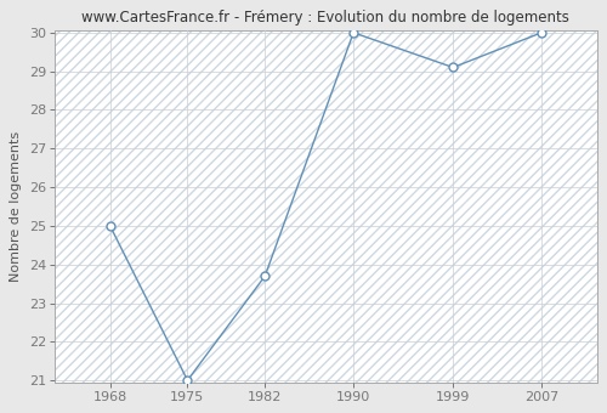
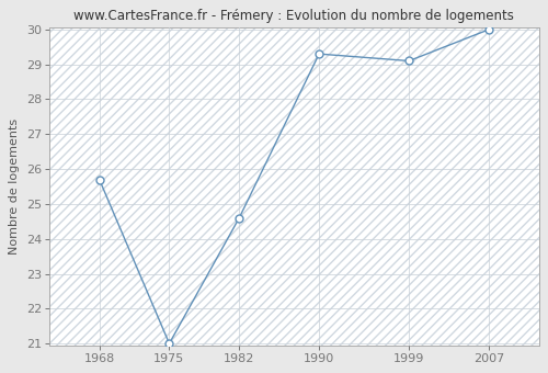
1968: 25.0 -> 25.7
1982: 23.7 -> 24.6
1990: 30.0 -> 29.3
